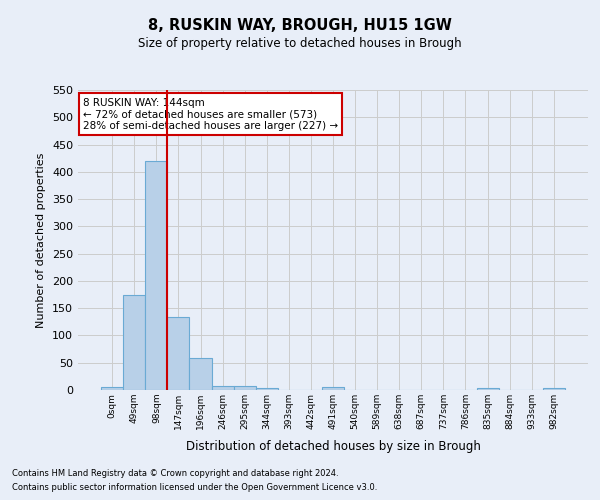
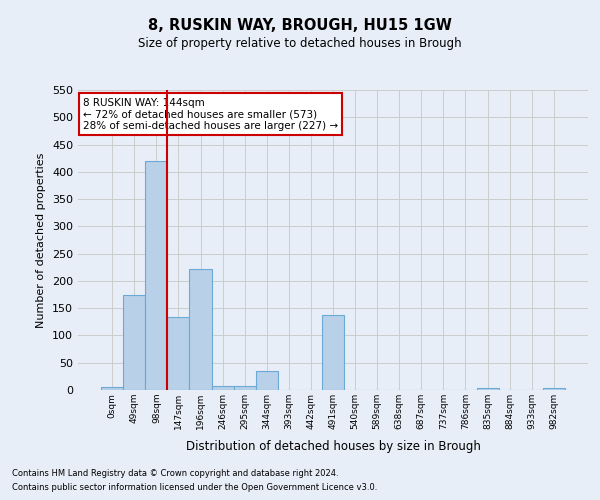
196sqm: 58 -> 222
344sqm: 3 -> 34
491sqm: 5 -> 138
